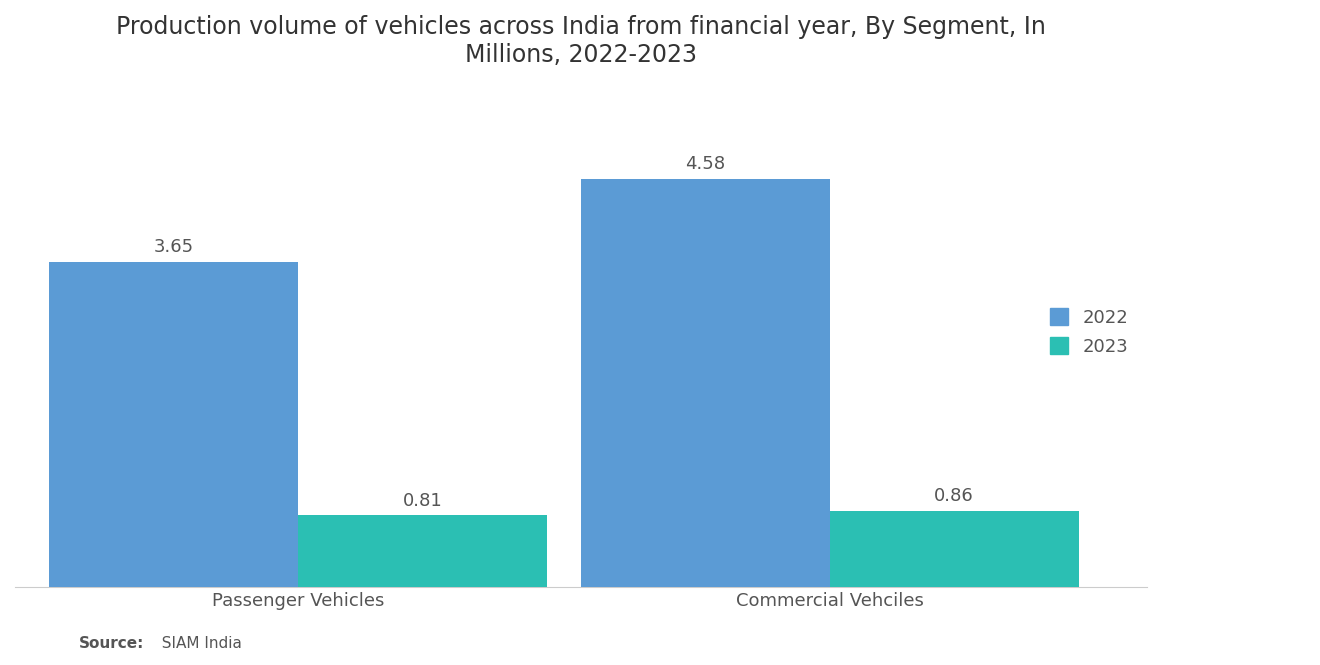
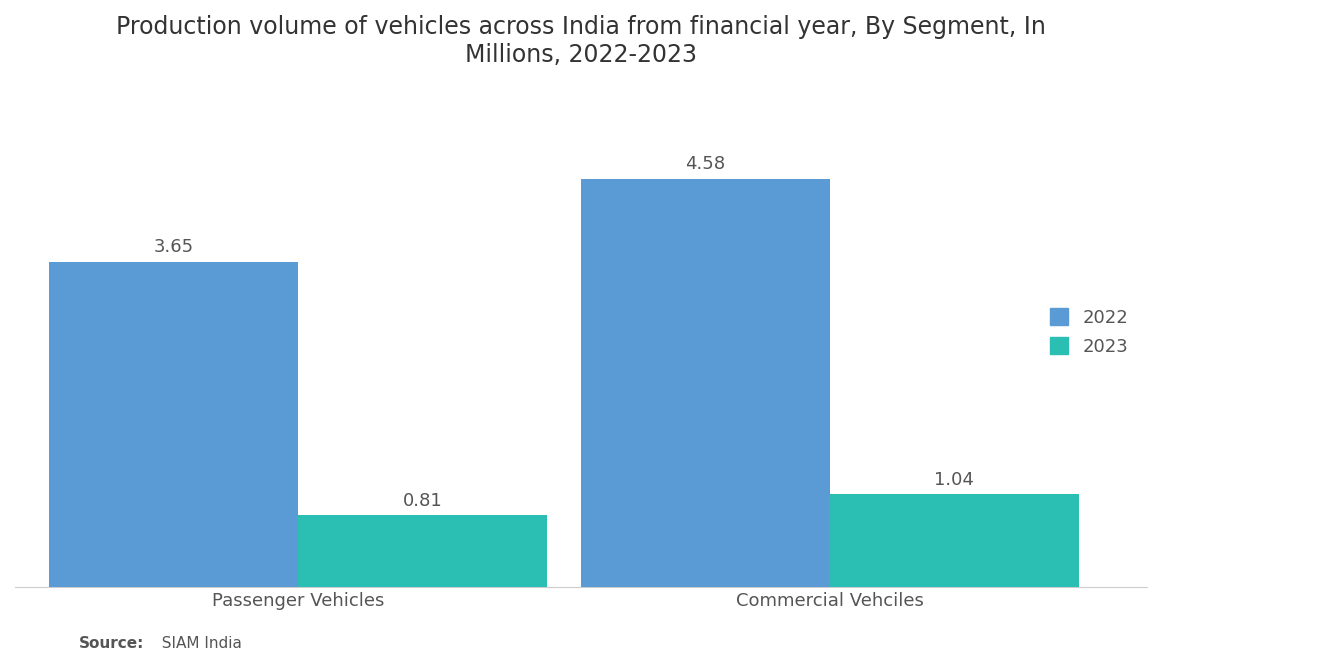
2023/Commercial Vehciles: 0.86 -> 1.04
